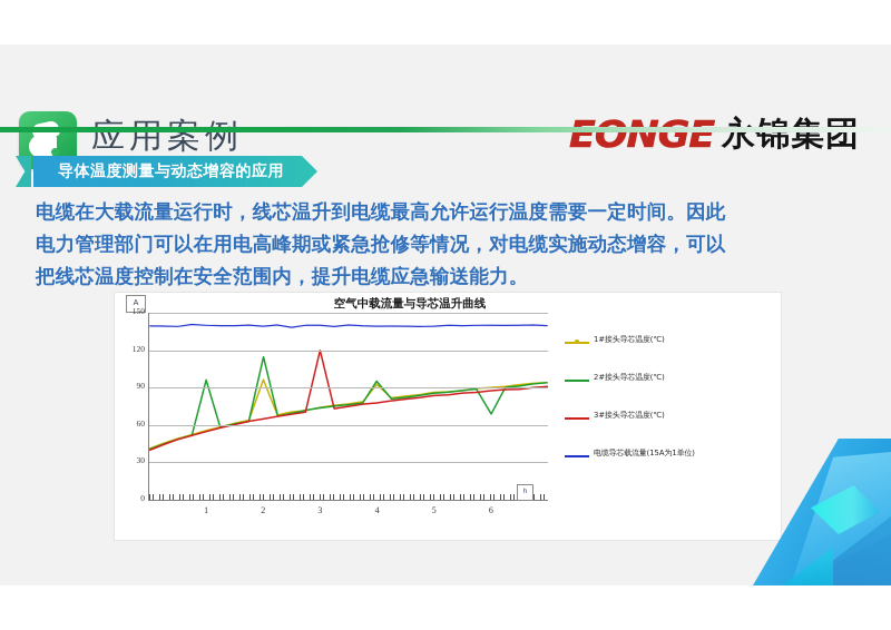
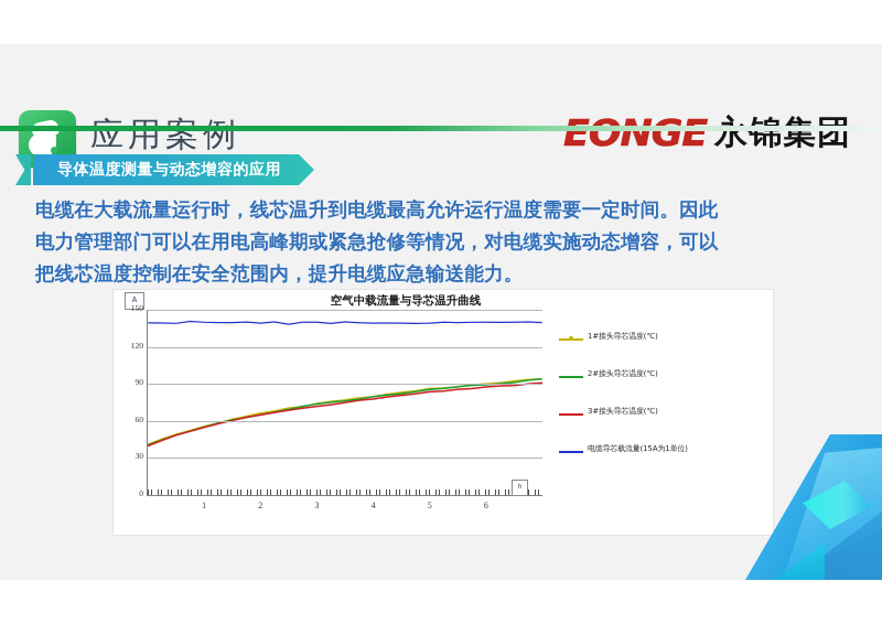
2#接头导芯温度(℃)/1: 96 -> 55
1#接头导芯温度(℃)/2: 96 -> 66
2#接头导芯温度(℃)/2: 115 -> 66
3#接头导芯温度(℃)/3: 120 -> 72
1#接头导芯温度(℃)/4: 93 -> 80
2#接头导芯温度(℃)/4: 95 -> 80
2#接头导芯温度(℃)/6: 69 -> 90
